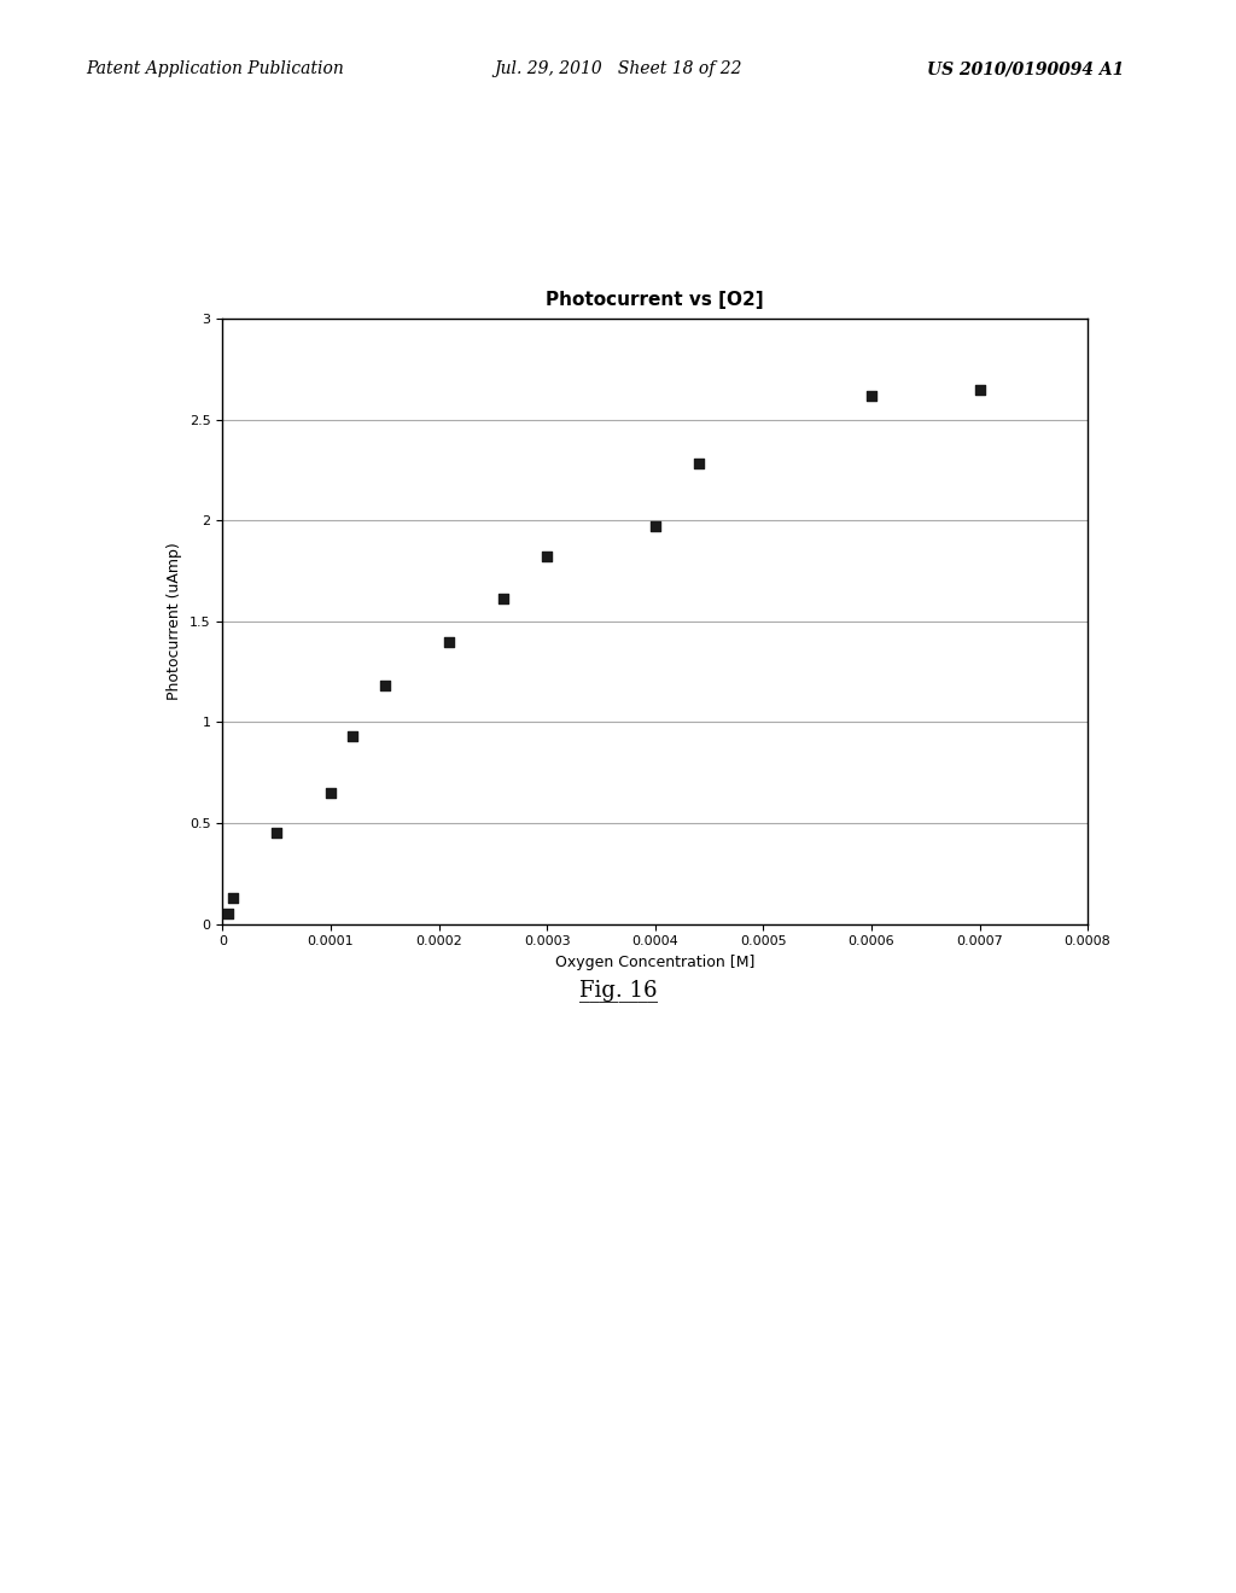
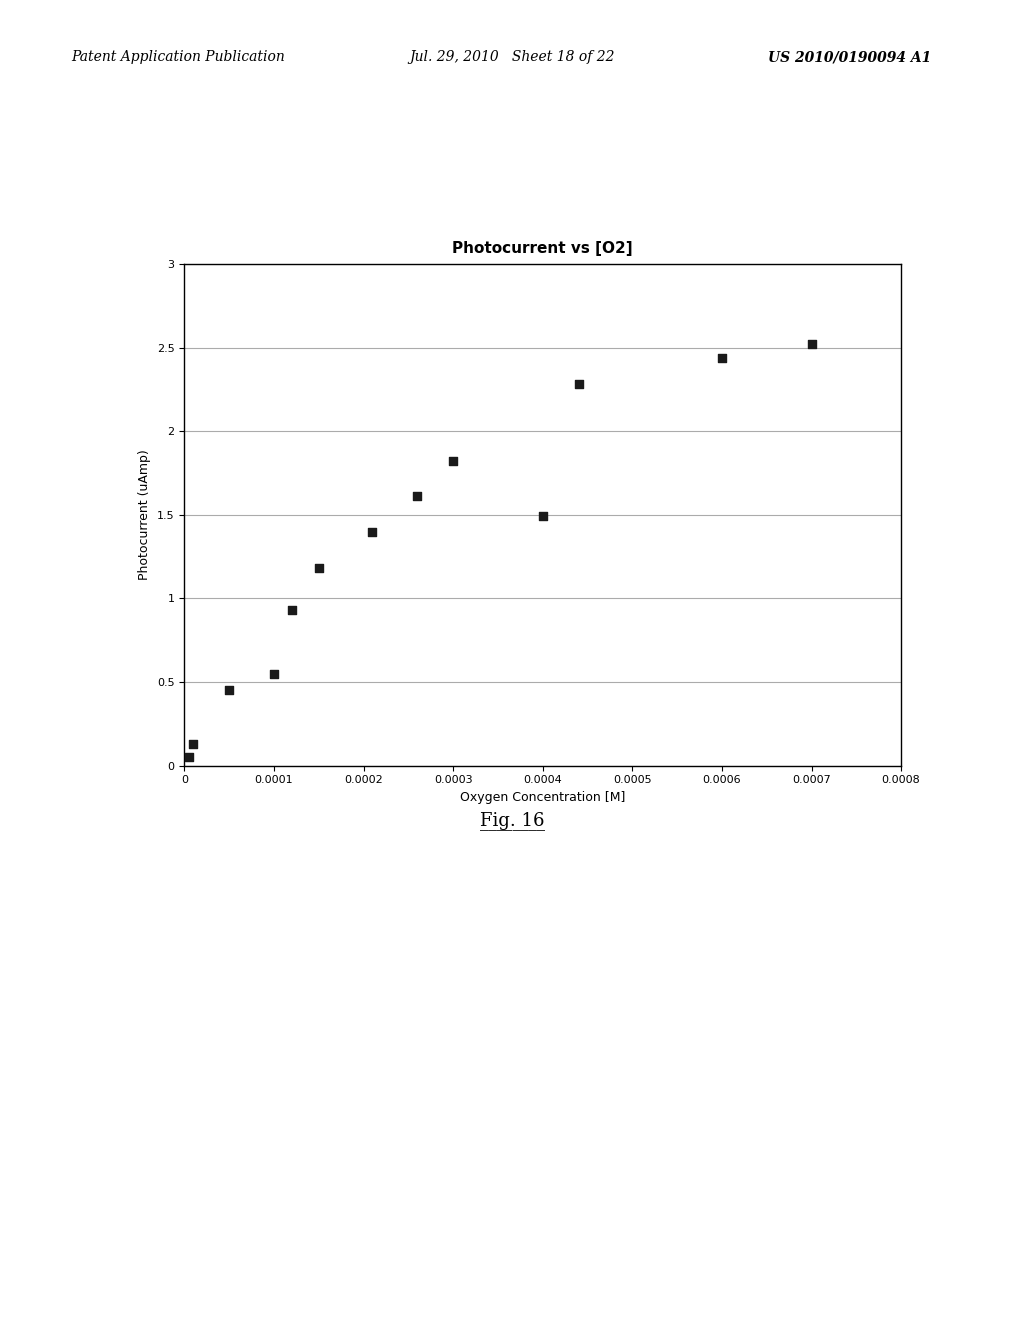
0.0001: 0.65 -> 0.55
0.0004: 1.97 -> 1.49
0.0006: 2.62 -> 2.44
0.0007: 2.65 -> 2.52
